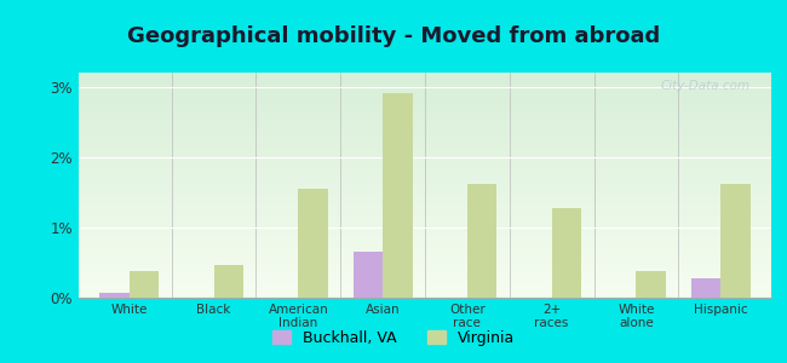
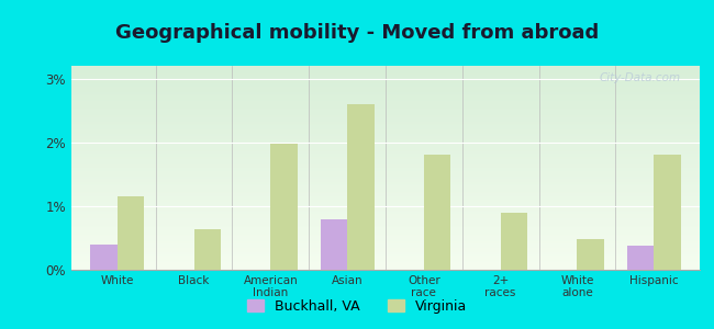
Buckhall, VA/White: 0.07% -> 0.40%
Virginia/White: 0.38% -> 1.16%
Virginia/Black: 0.47% -> 0.64%
Virginia/American Indian: 1.55% -> 1.98%
Buckhall, VA/Asian: 0.65% -> 0.80%
Virginia/Asian: 2.90% -> 2.60%
Virginia/Other race: 1.62% -> 1.80%
Virginia/2+ races: 1.27% -> 0.90%
Virginia/White alone: 0.38% -> 0.48%
Buckhall, VA/Hispanic: 0.27% -> 0.38%
Virginia/Hispanic: 1.62% -> 1.80%
